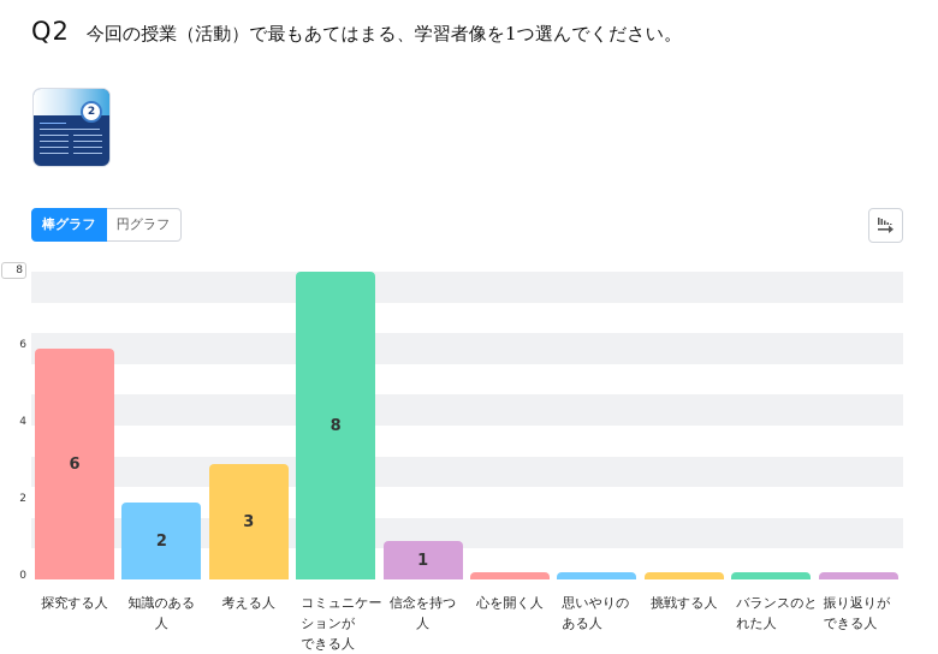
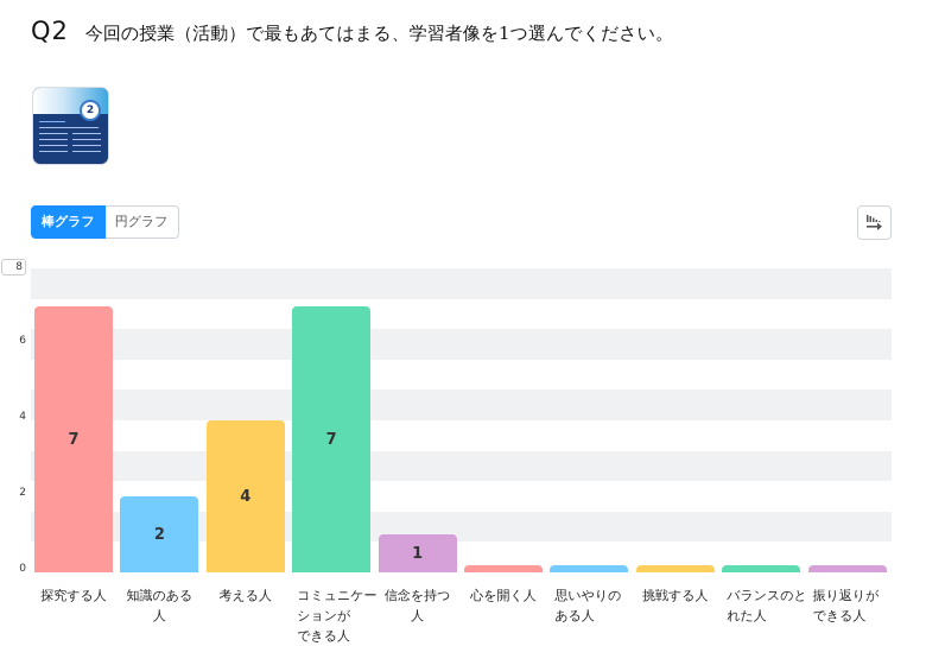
探究する人: 6 -> 7
考える人: 3 -> 4
コミュニケーションができる人: 8 -> 7
